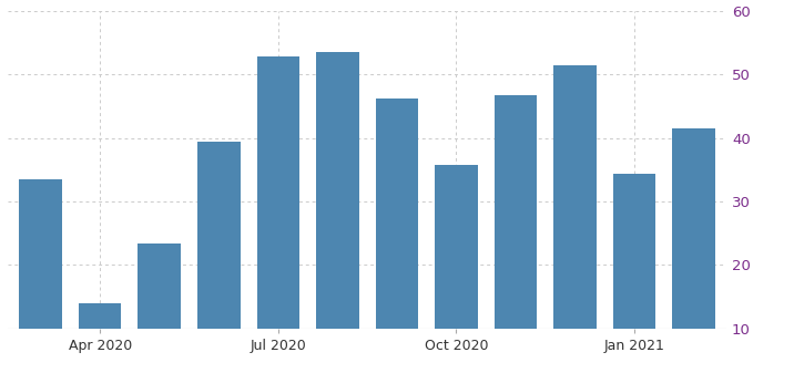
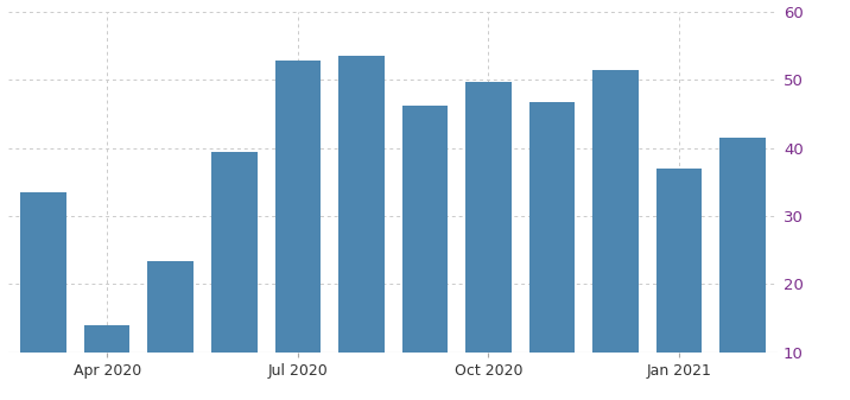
Oct 2020: 35.8 -> 49.8
Jan 2021: 34.4 -> 36.9
